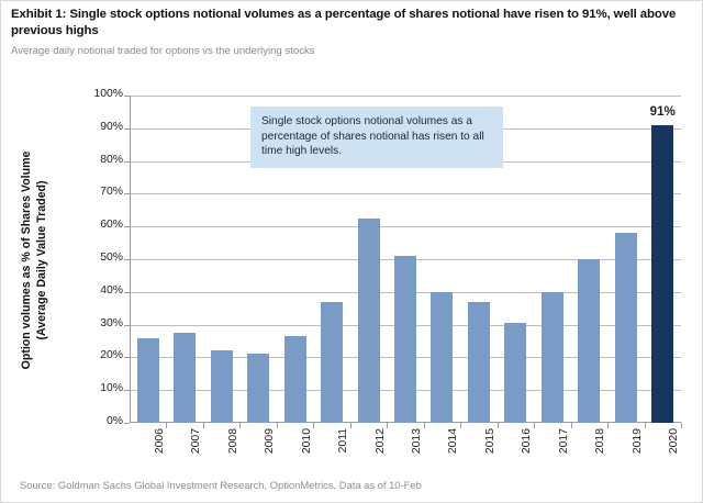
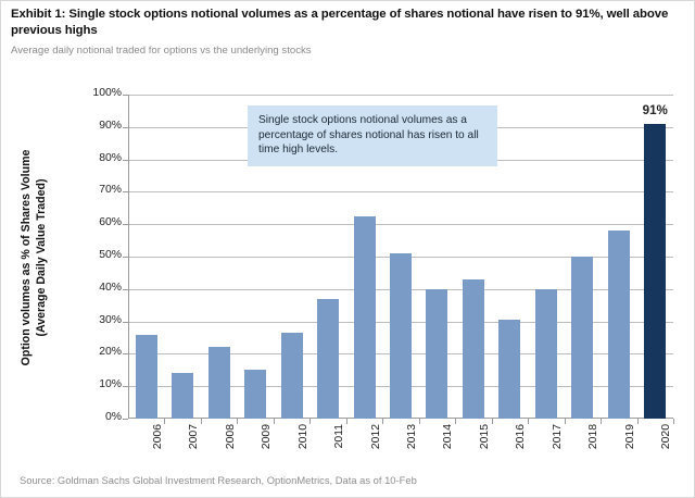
2007: 28% -> 14%
2009: 21% -> 15%
2015: 37% -> 43%
